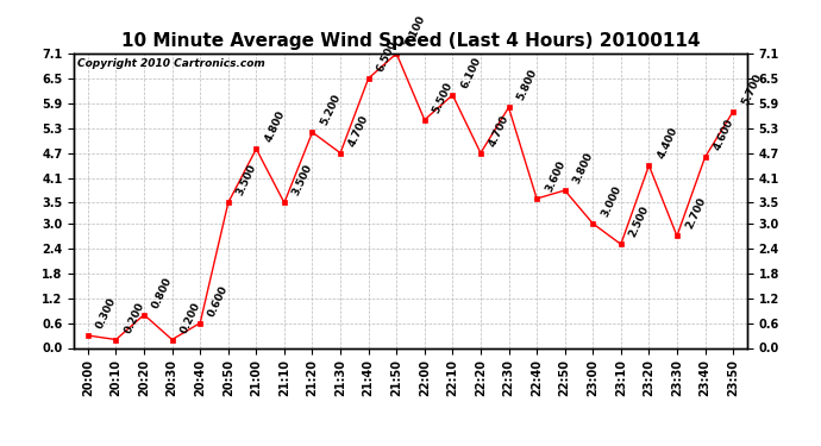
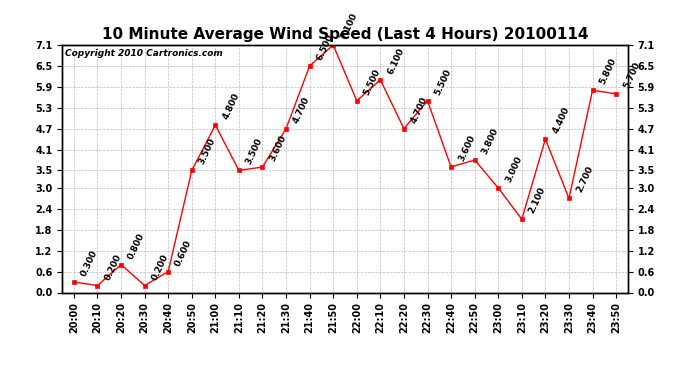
21:20: 5.200 -> 3.600
22:30: 5.800 -> 5.500
23:10: 2.500 -> 2.100
23:40: 4.600 -> 5.800
